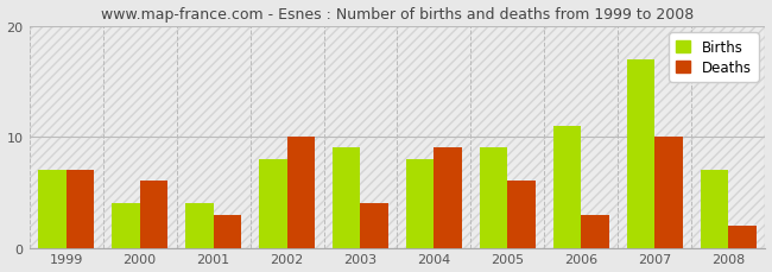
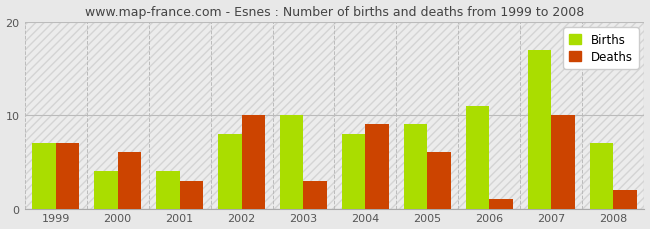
Births/2003: 9 -> 10
Deaths/2003: 4 -> 3
Deaths/2006: 3 -> 1
